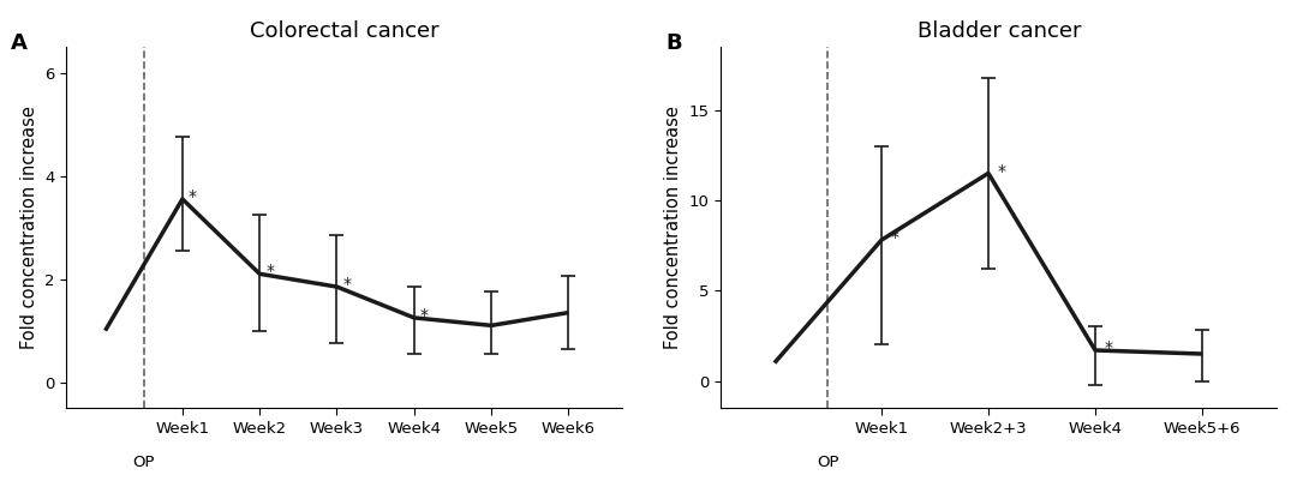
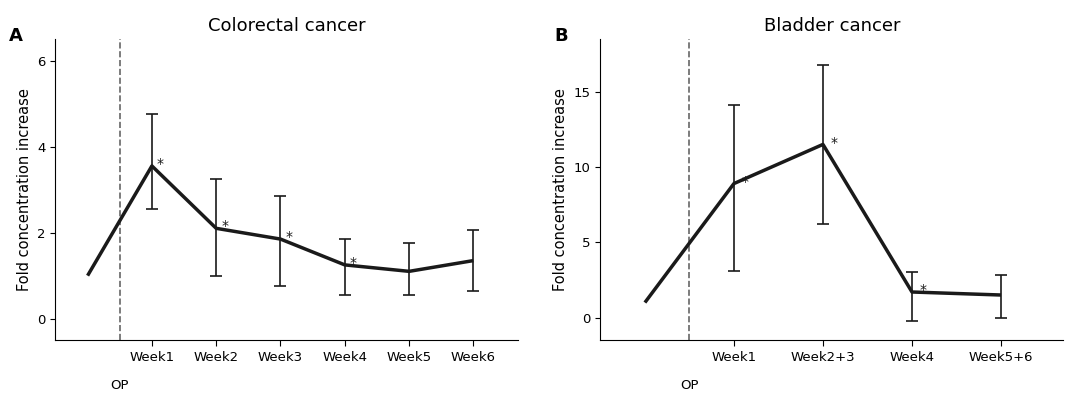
Bladder cancer/Week1: 7.8 -> 8.9
